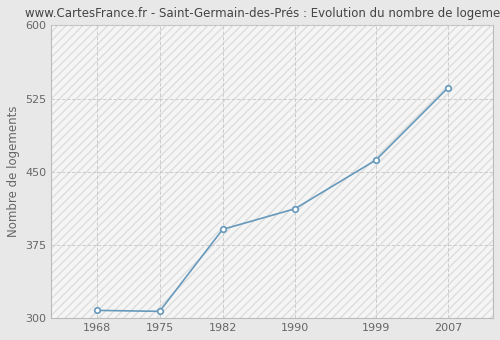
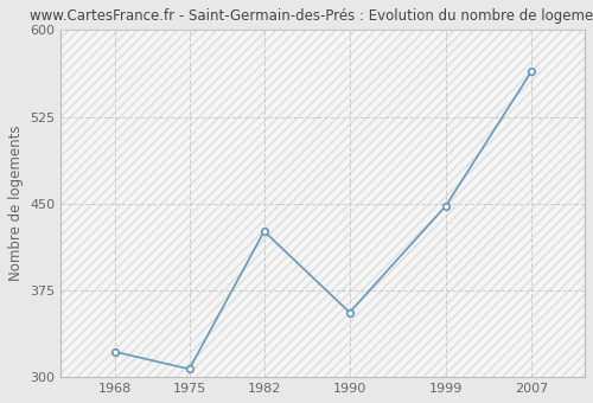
1968: 308 -> 322
1982: 391 -> 426
1990: 412 -> 356
1999: 462 -> 448
2007: 536 -> 564
